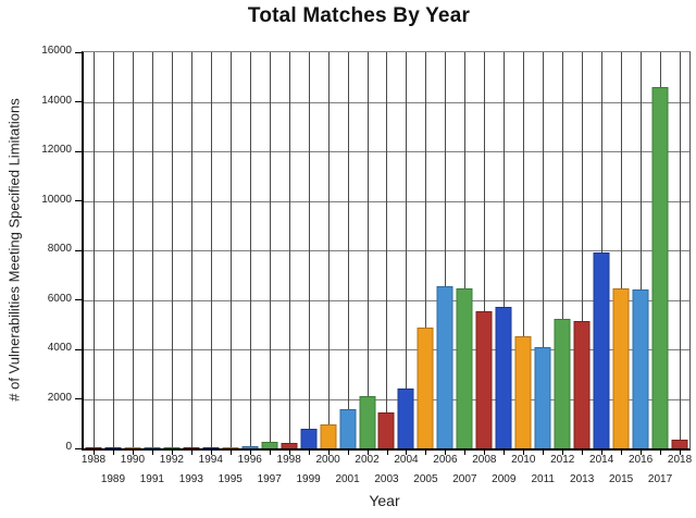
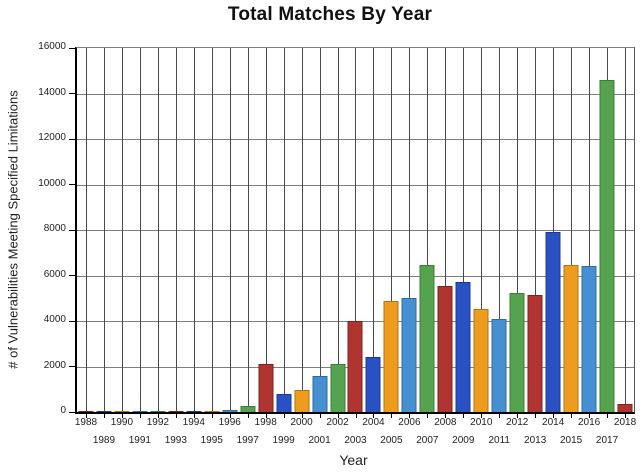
1998: 200 -> 2100
2003: 1400 -> 4000
2006: 6600 -> 5000
